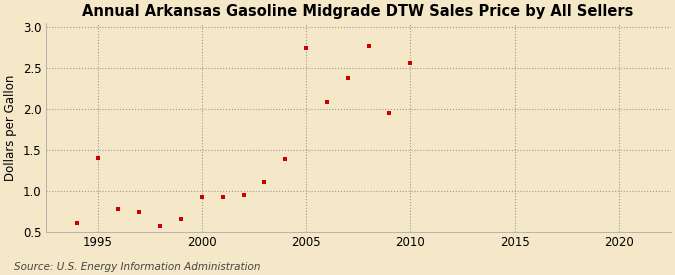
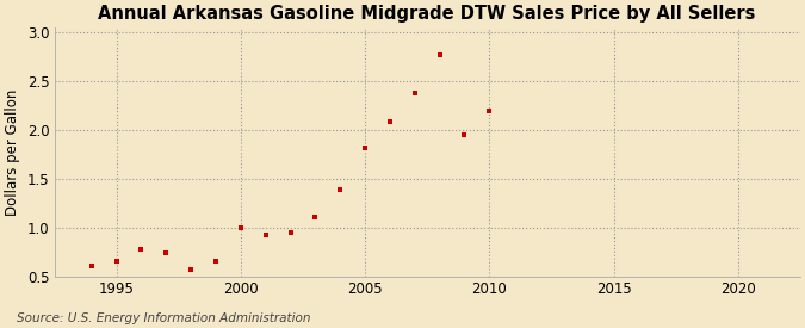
1995: 1.40 -> 0.66
2000: 0.92 -> 1.00
2005: 2.74 -> 1.82
2010: 2.56 -> 2.19
